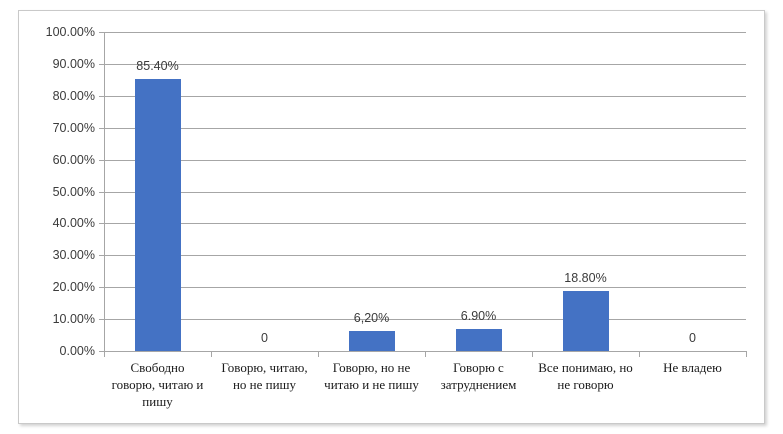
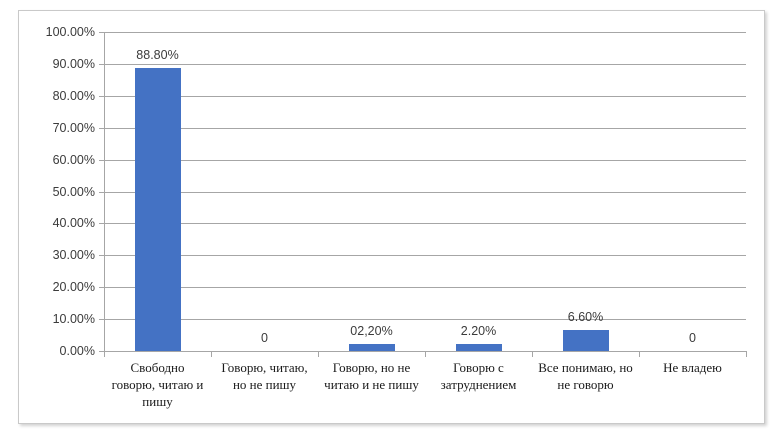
Свободно говорю, читаю и пишу: 85.40% -> 88.80%
Говорю, но не читаю и не пишу: 6,20% -> 02,20%
Говорю с затруднением: 6.90% -> 2.20%
Все понимаю, но не говорю: 18.80% -> 6.60%
